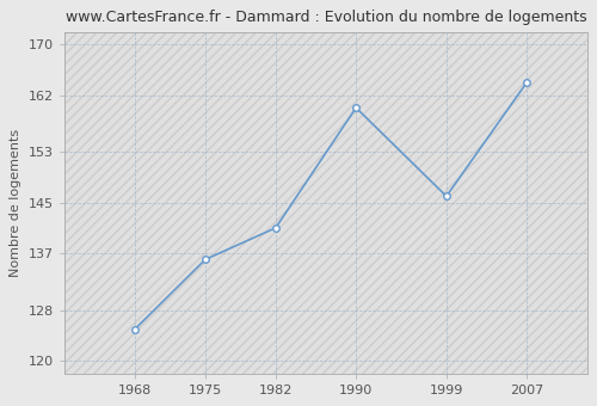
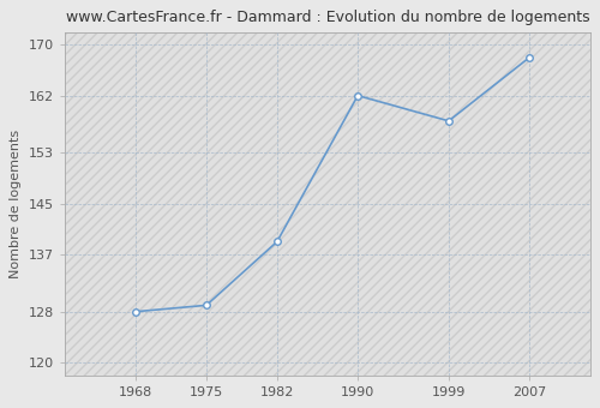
1968: 125 -> 128
1975: 136 -> 129
1982: 141 -> 139
1990: 160 -> 162
1999: 146 -> 158
2007: 164 -> 168
